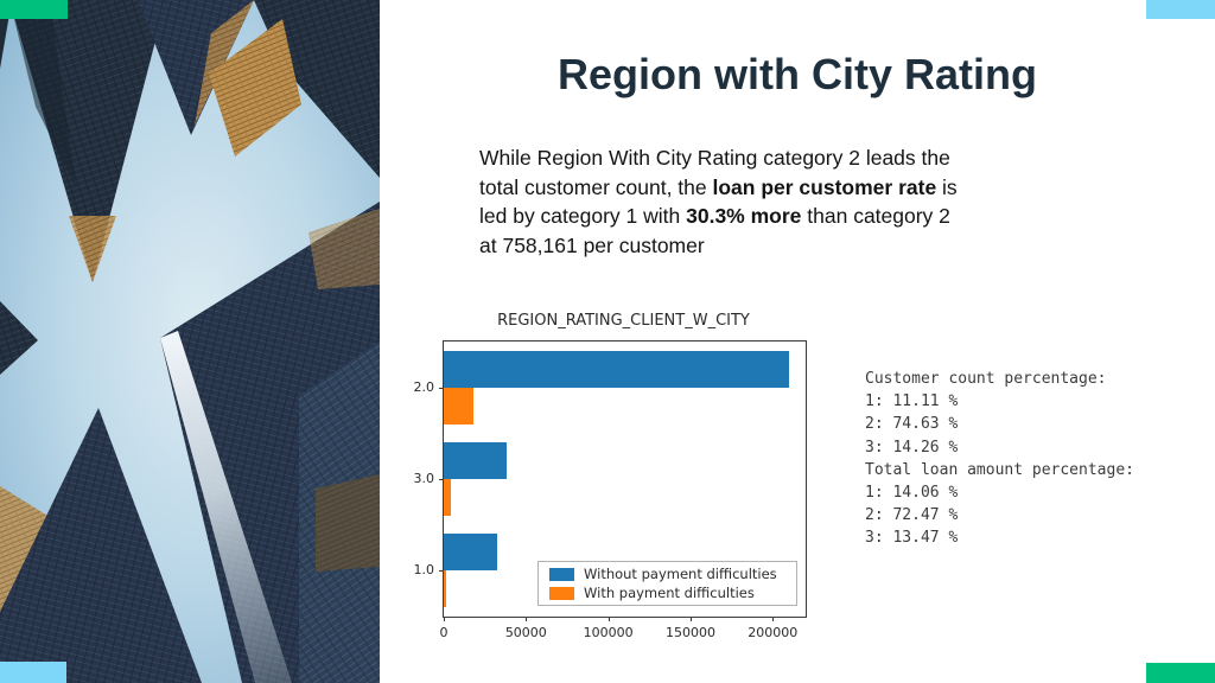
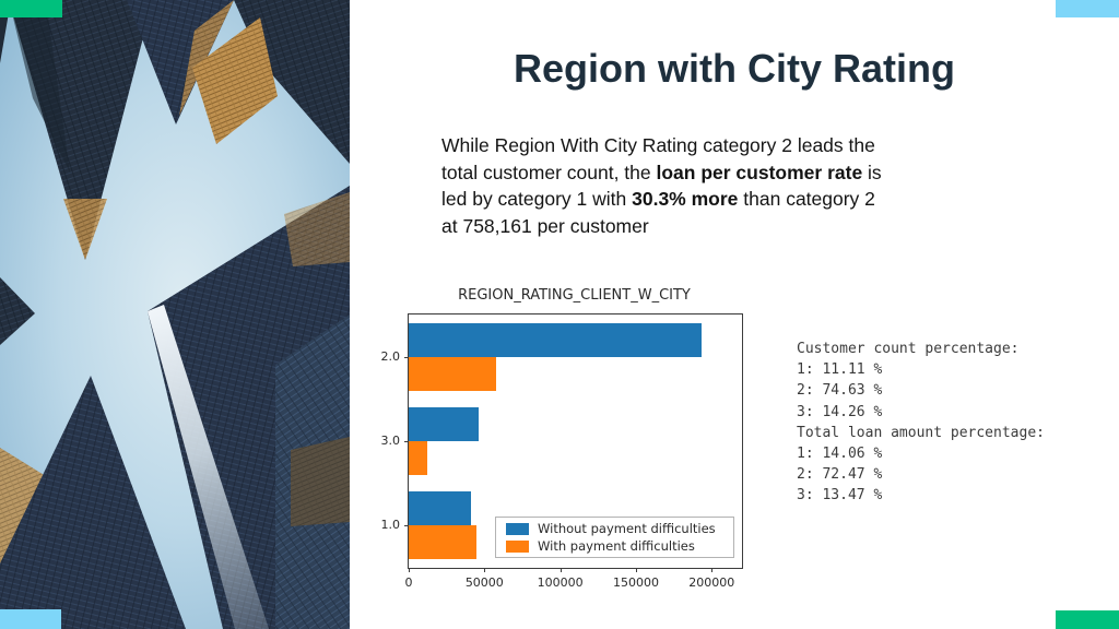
Without payment difficulties/2.0: 210000 -> 193000
With payment difficulties/2.0: 18000 -> 58000
Without payment difficulties/3.0: 38000 -> 46000
With payment difficulties/3.0: 4000 -> 12000
Without payment difficulties/1.0: 32000 -> 41000
With payment difficulties/1.0: 1000 -> 45000
